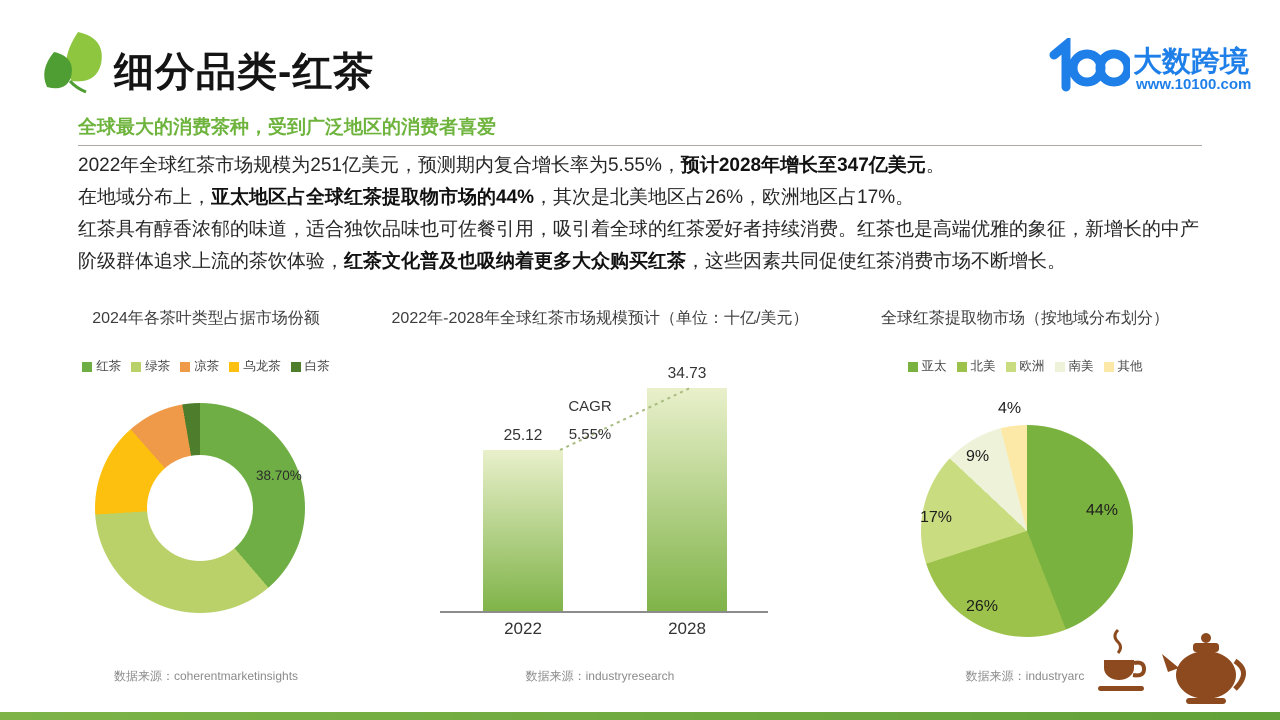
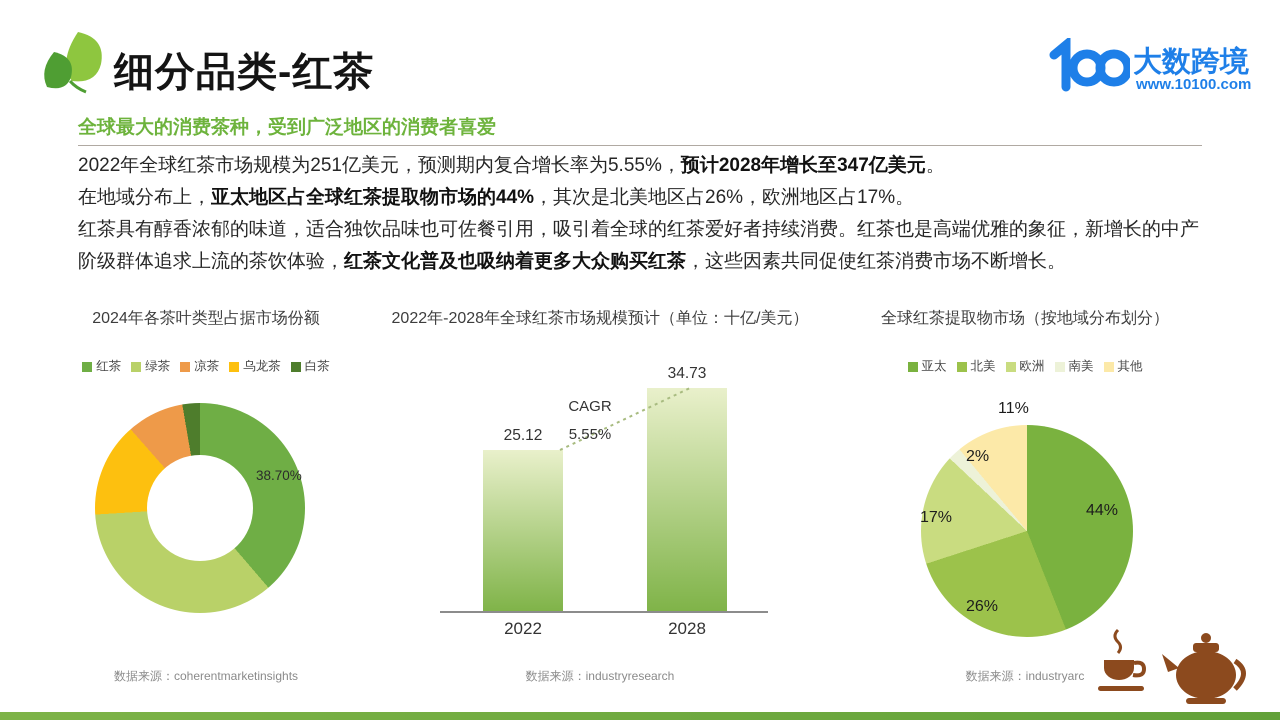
全球红茶提取物市场（按地域分布划分）/南美: 9% -> 2%
全球红茶提取物市场（按地域分布划分）/其他: 4% -> 11%
